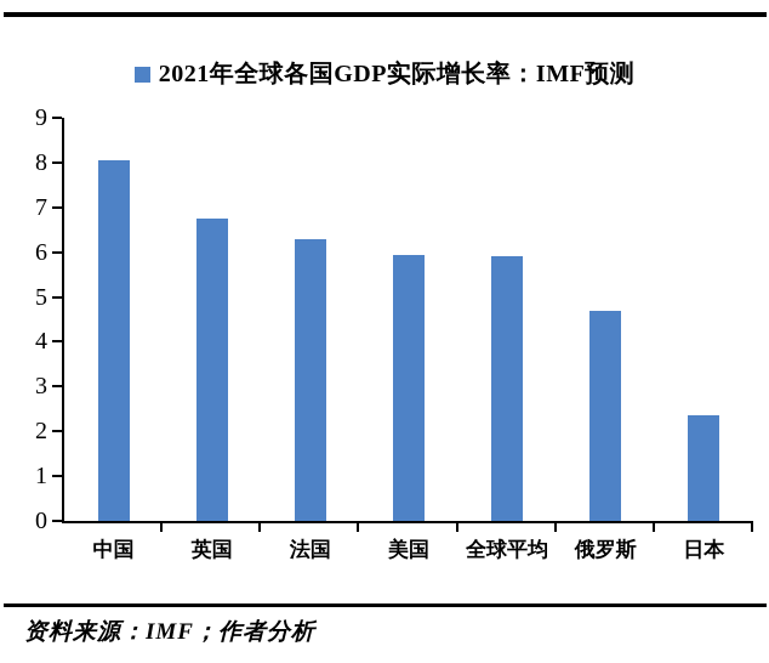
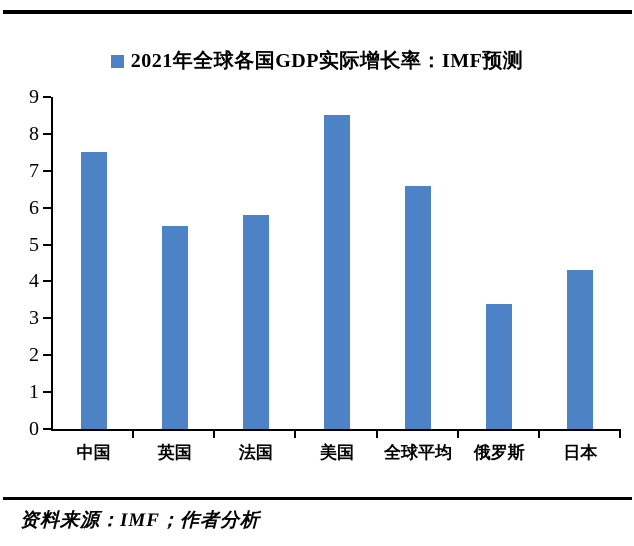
中国: 8.1 -> 7.5
英国: 6.8 -> 5.5
法国: 6.3 -> 5.8
美国: 6.0 -> 8.5
全球平均: 5.9 -> 6.6
俄罗斯: 4.7 -> 3.4
日本: 2.4 -> 4.3
